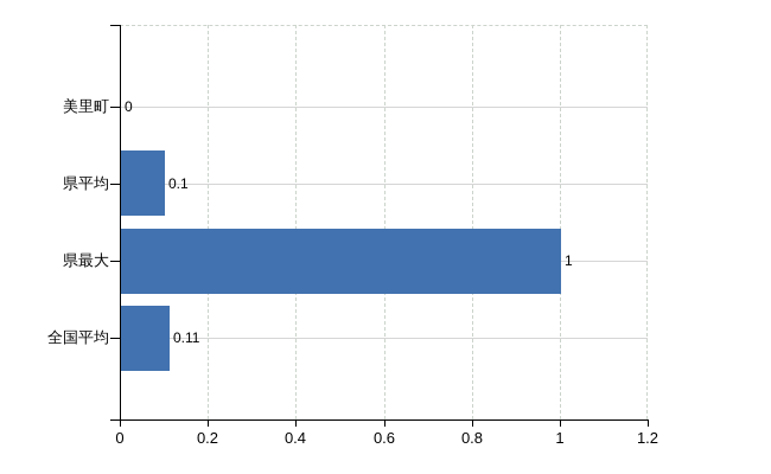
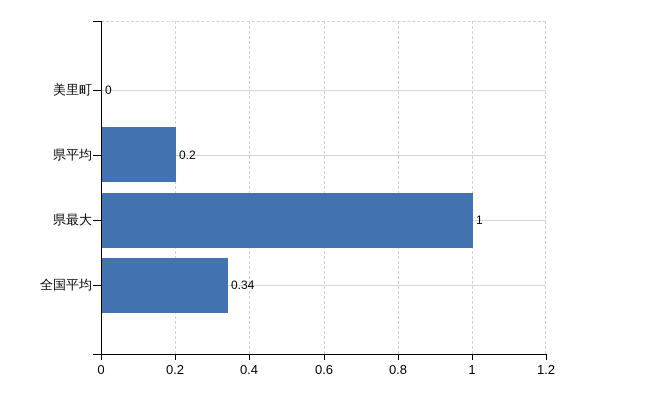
県平均: 0.1 -> 0.2
全国平均: 0.11 -> 0.34
